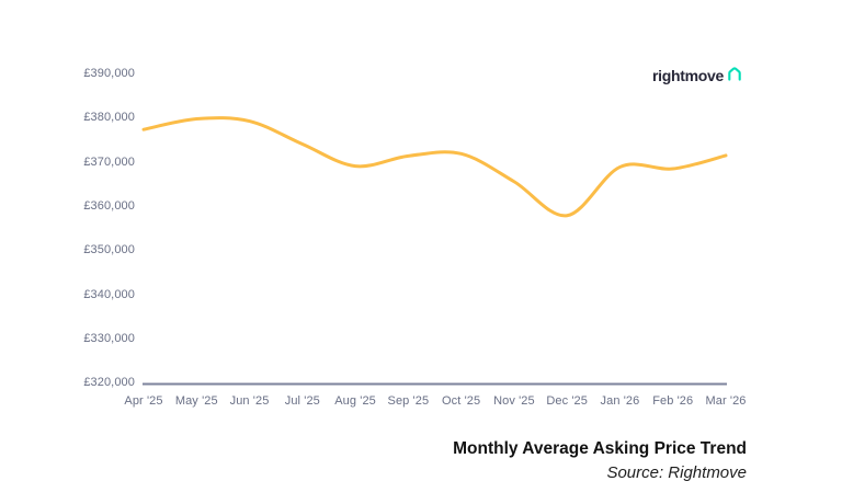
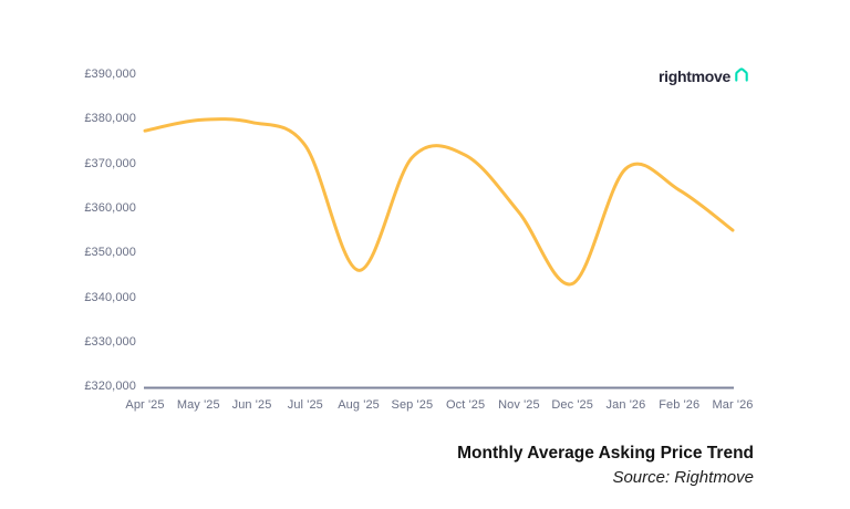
Aug '25: £369000 -> £346000
Nov '25: £366000 -> £359000
Dec '25: £358000 -> £343000
Feb '26: £368000 -> £364000
Mar '26: £371000 -> £355000
